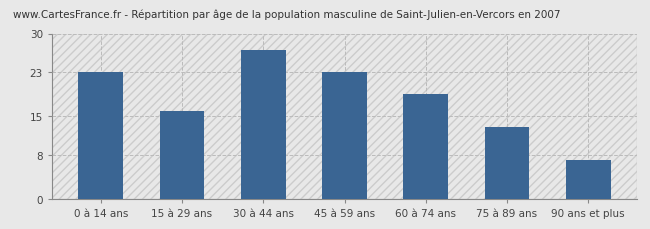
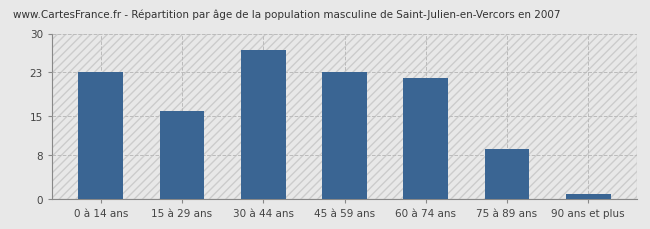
60 à 74 ans: 19 -> 22
75 à 89 ans: 13 -> 9
90 ans et plus: 7 -> 1
